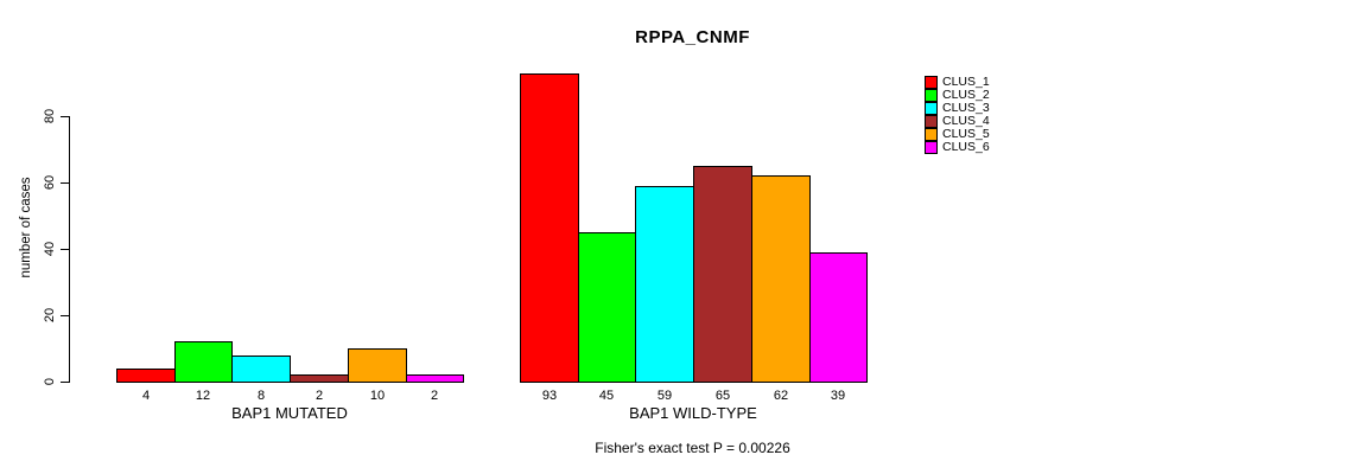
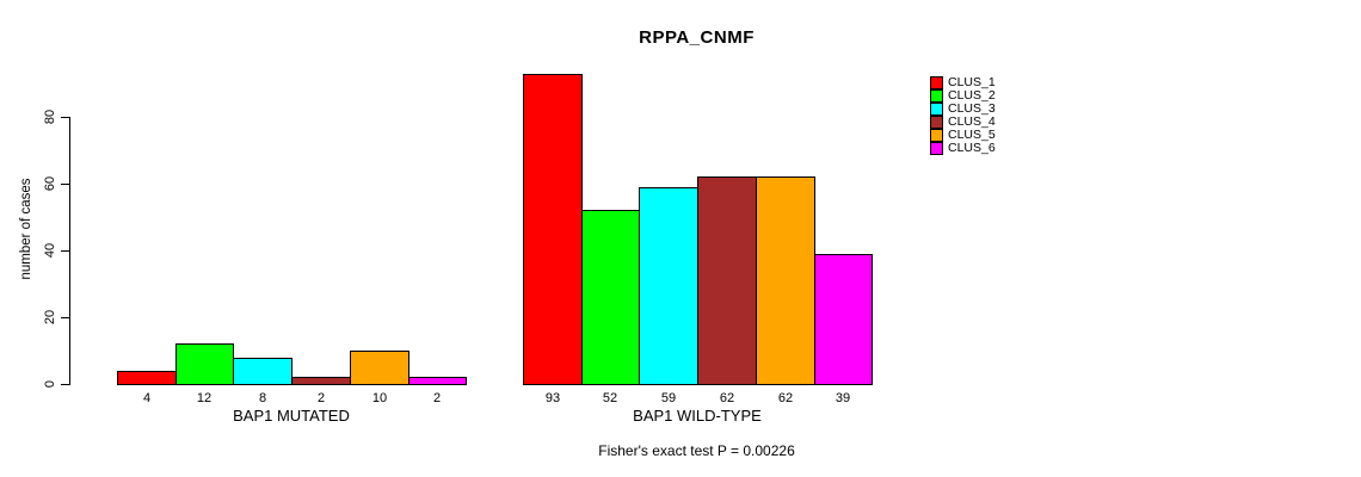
CLUS_2/BAP1 WILD-TYPE: 45 -> 52
CLUS_4/BAP1 WILD-TYPE: 65 -> 62
